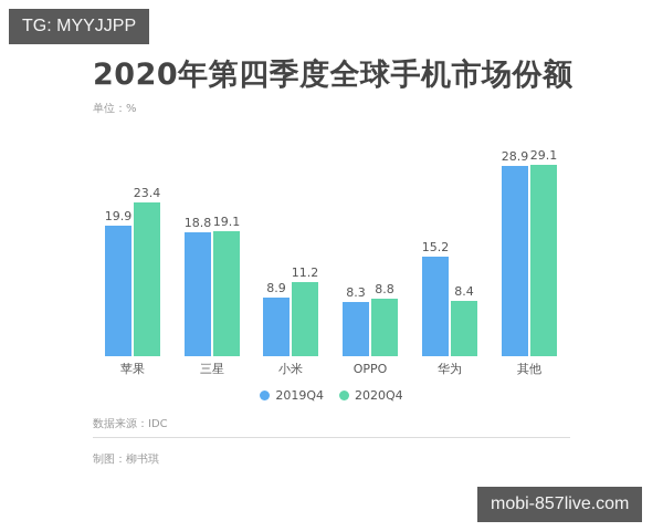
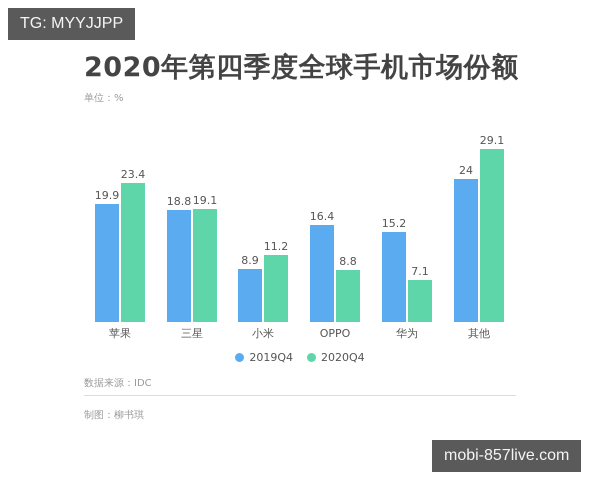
2019Q4/OPPO: 8.3 -> 16.4
2020Q4/华为: 8.4 -> 7.1
2019Q4/其他: 28.9 -> 24
